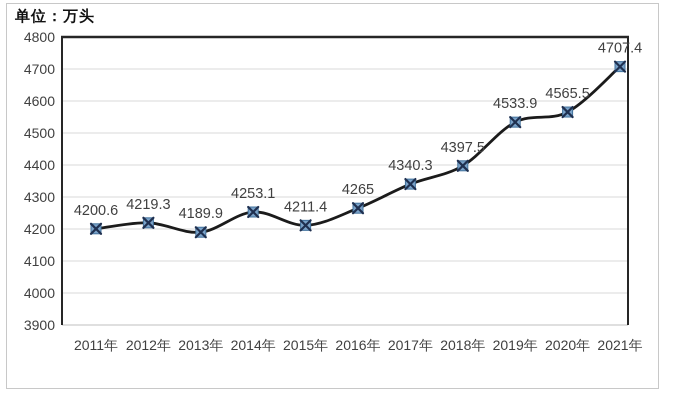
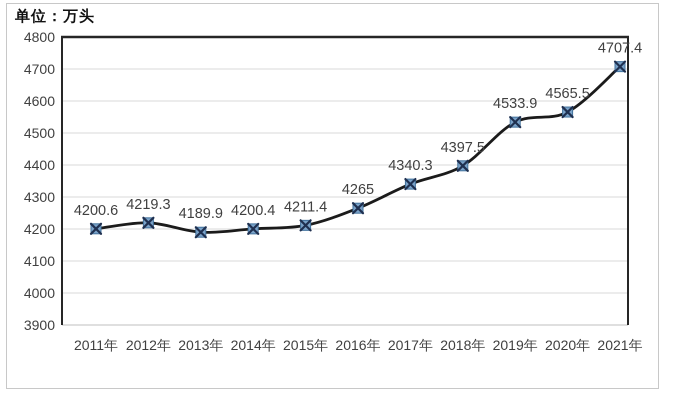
2014年: 4253.1 -> 4200.4
